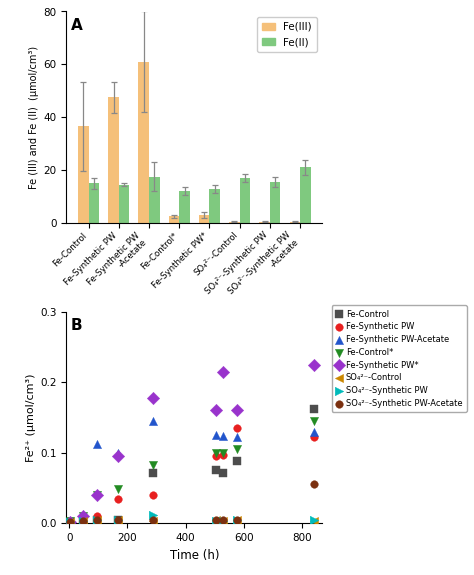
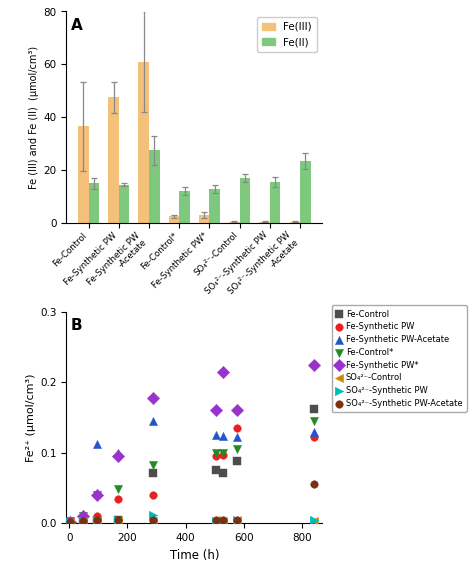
Fe(II)/Fe-Synthetic PW -Acetate: 17.5 -> 27.5
Fe(II)/SO₄²⁻-Synthetic PW -Acetate: 21.0 -> 23.5
